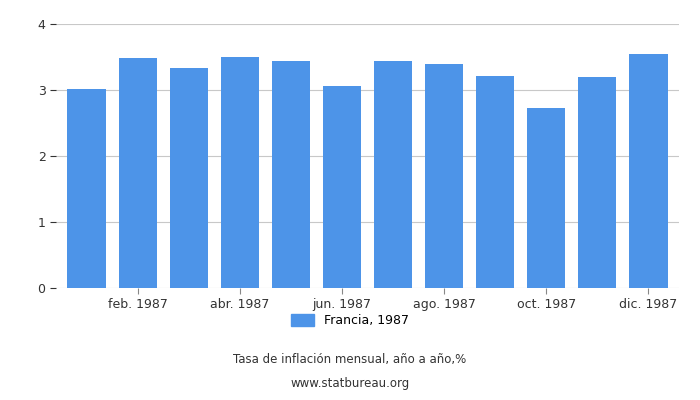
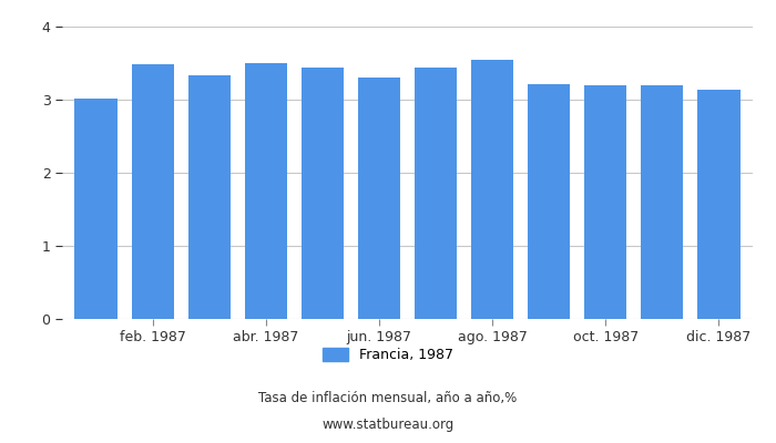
jun. 1987: 3.06 -> 3.30
ago. 1987: 3.40 -> 3.55
oct. 1987: 2.72 -> 3.19
dic. 1987: 3.54 -> 3.13
